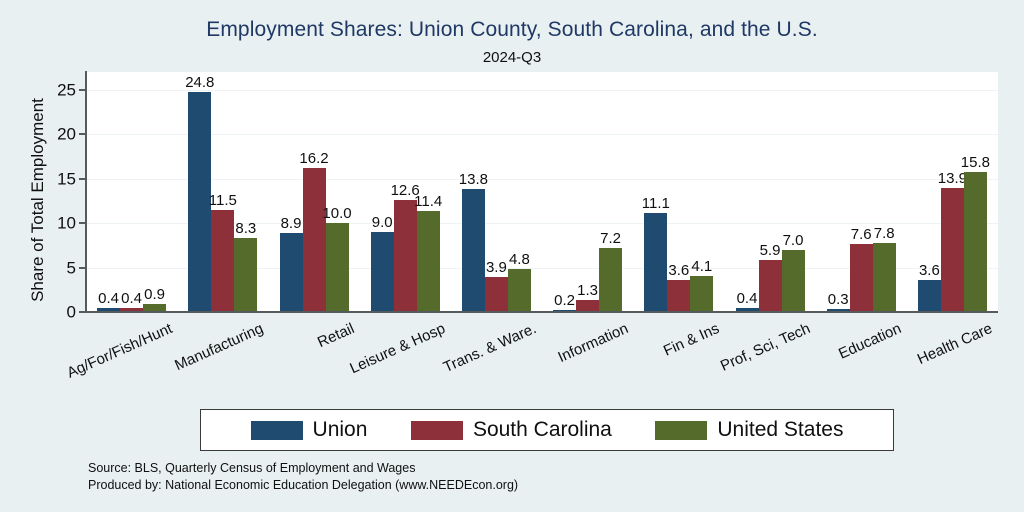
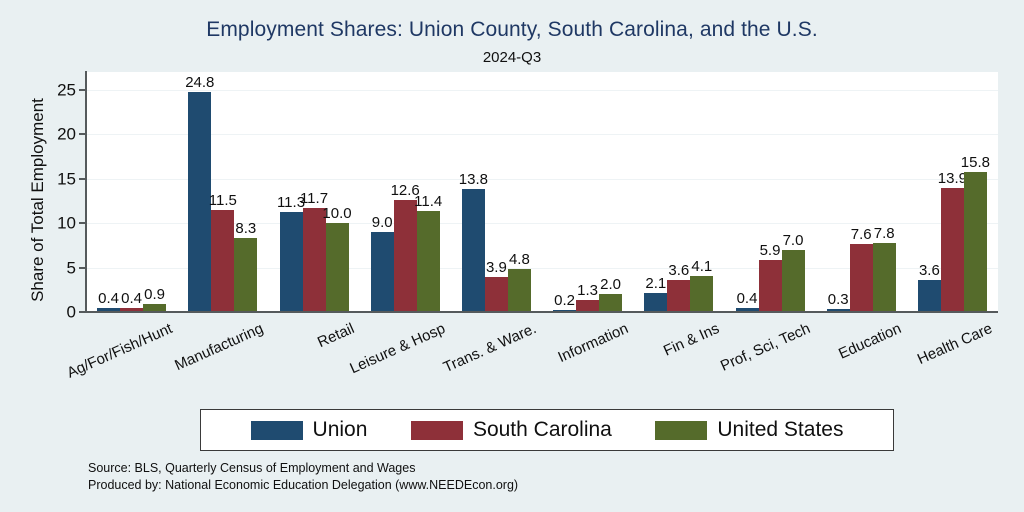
Union/Retail: 8.9 -> 11.3
South Carolina/Retail: 16.2 -> 11.7
United States/Information: 7.2 -> 2.0
Union/Fin & Ins: 11.1 -> 2.1
